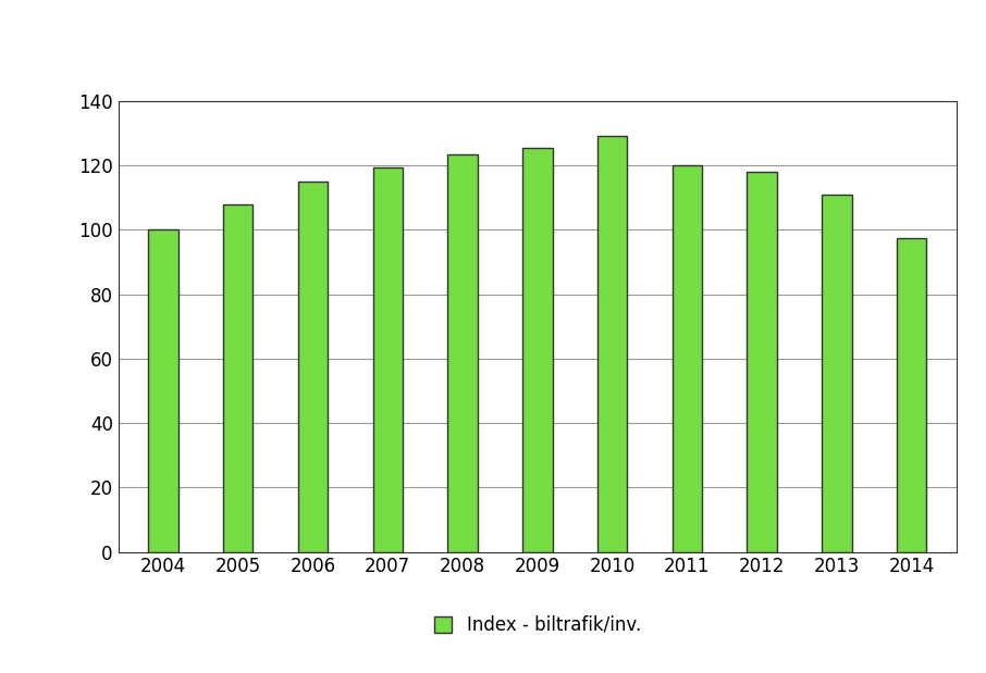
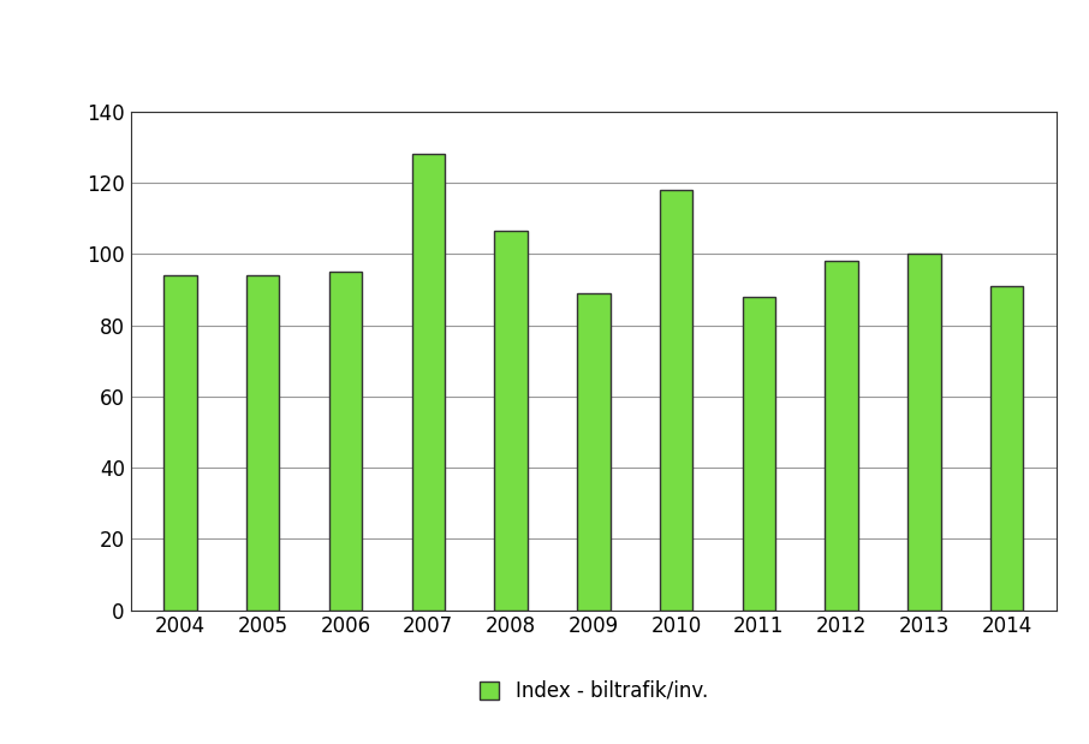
2004: 100.0 -> 94.0
2005: 108.0 -> 94.0
2006: 115.0 -> 95.0
2007: 119.5 -> 128.0
2008: 123.5 -> 106.5
2009: 125.5 -> 89.0
2010: 129.0 -> 118.0
2011: 120.0 -> 88.0
2012: 118.0 -> 98.0
2013: 111.0 -> 100.0
2014: 97.5 -> 91.0
